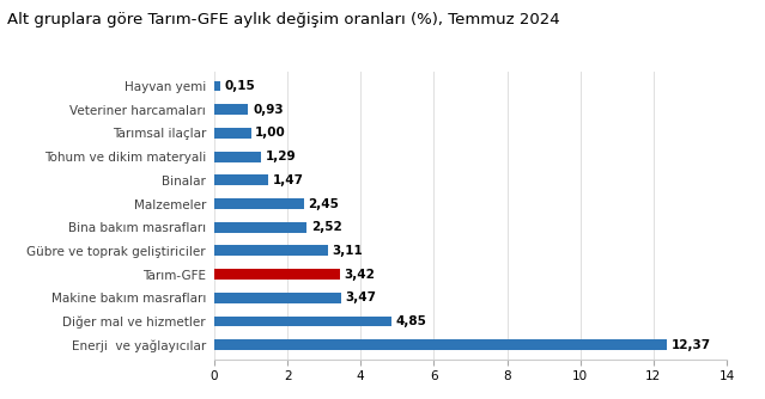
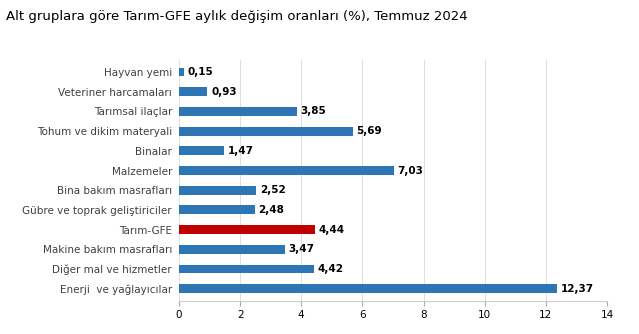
Tarımsal ilaçlar: 1,00 -> 3,85
Tohum ve dikim materyali: 1,29 -> 5,69
Malzemeler: 2,45 -> 7,03
Gübre ve toprak geliştiriciler: 3,11 -> 2,48
Tarım-GFE: 3,42 -> 4,44
Diğer mal ve hizmetler: 4,85 -> 4,42
